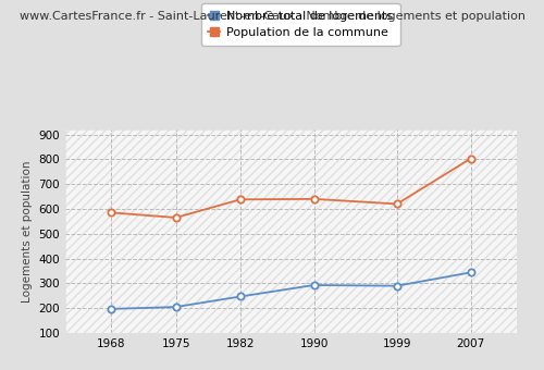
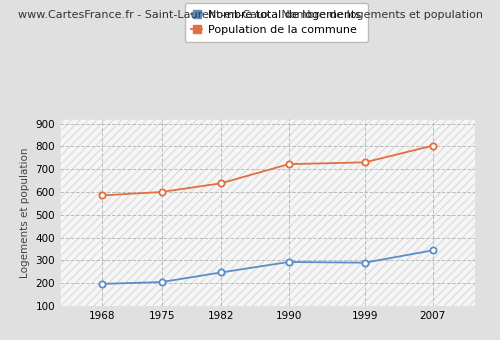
Population de la commune/1975: 565 -> 600
Population de la commune/1990: 640 -> 722
Population de la commune/1999: 620 -> 730
